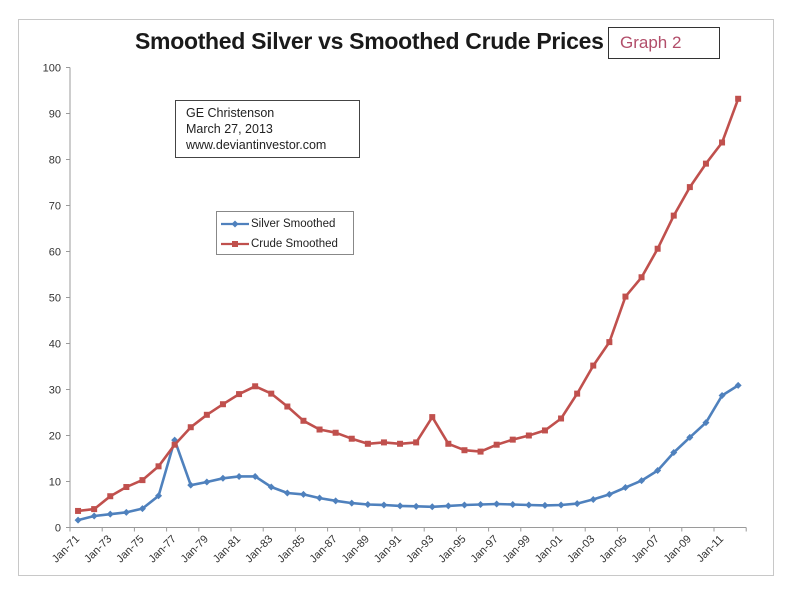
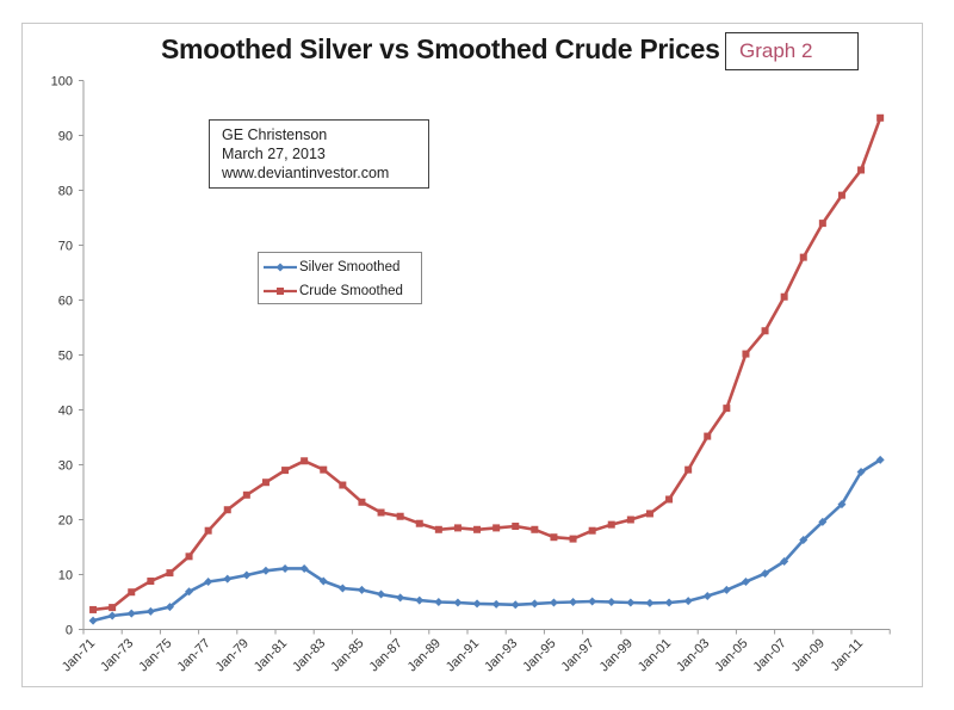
Silver Smoothed/Jan-77: 19 -> 9
Crude Smoothed/Jan-93: 24 -> 19
